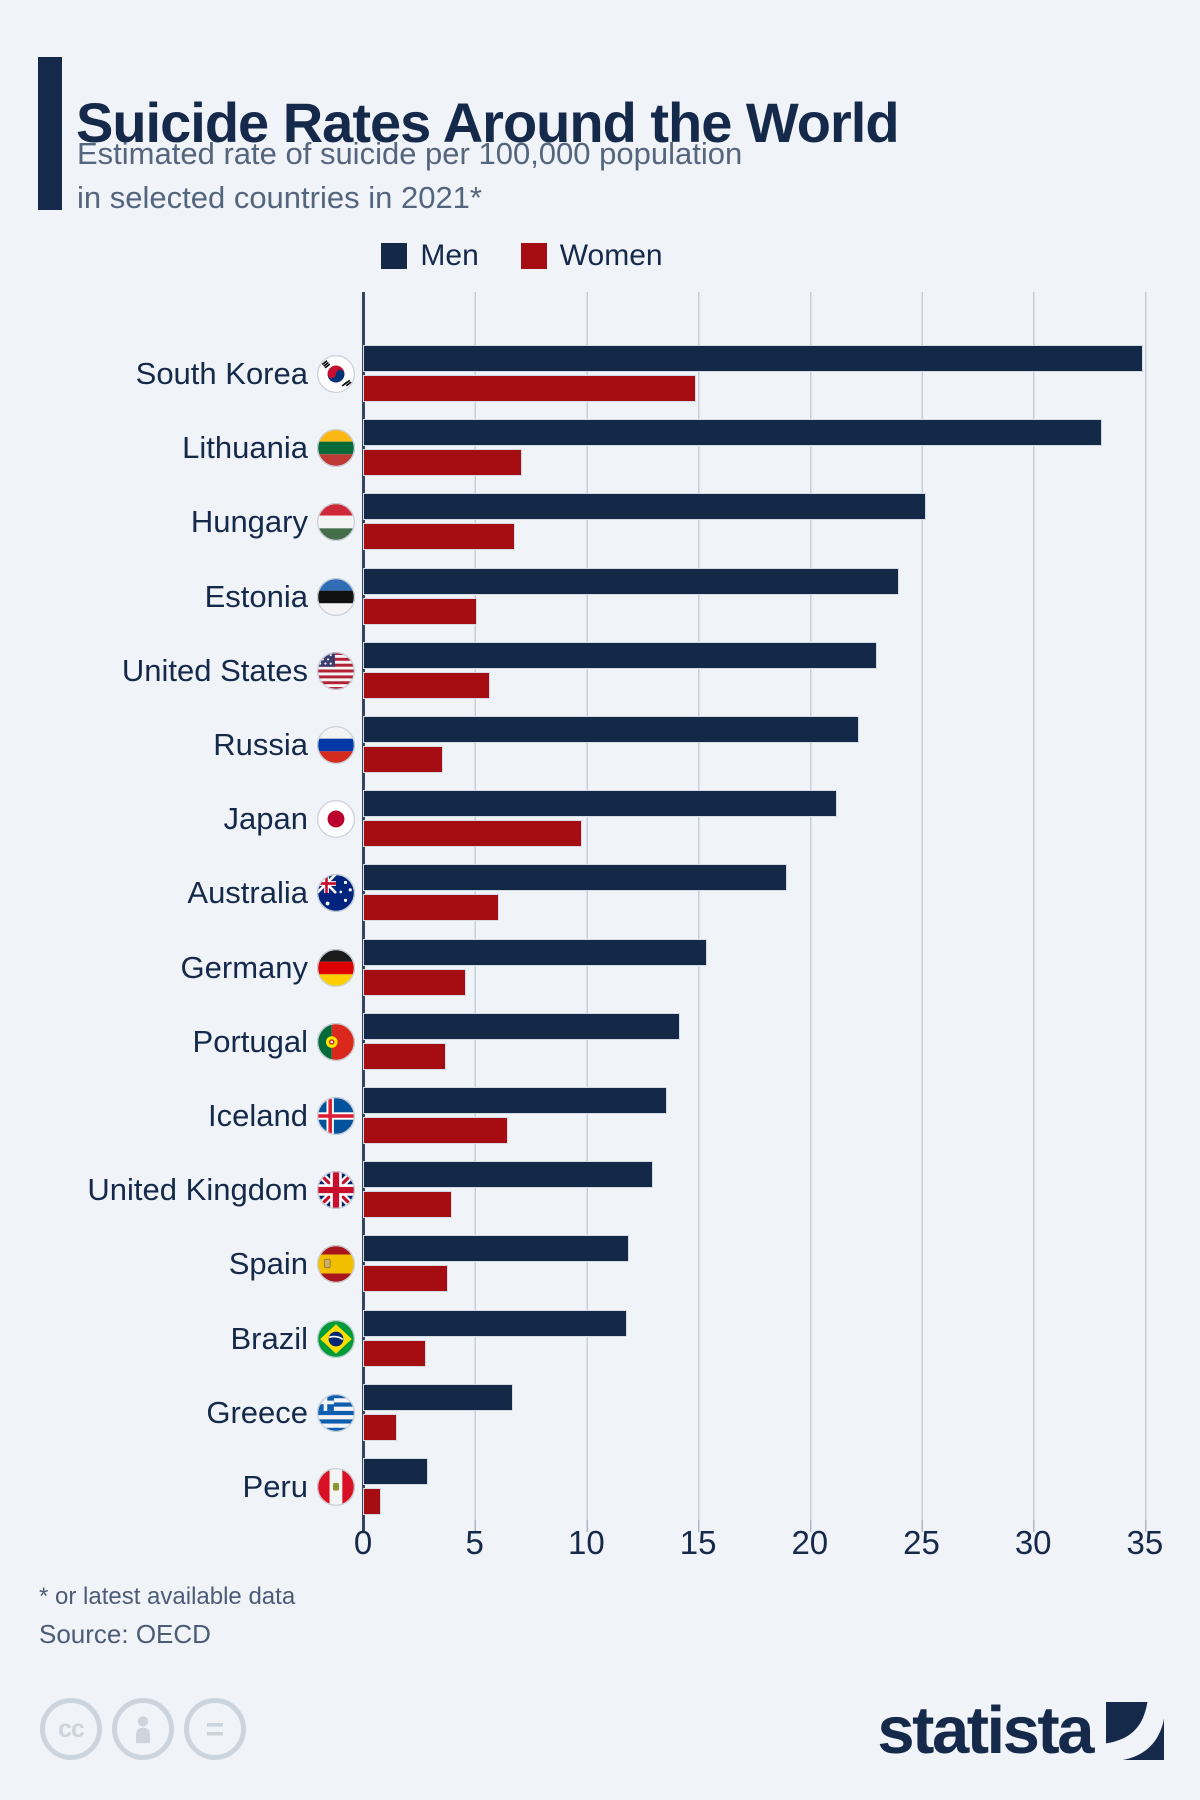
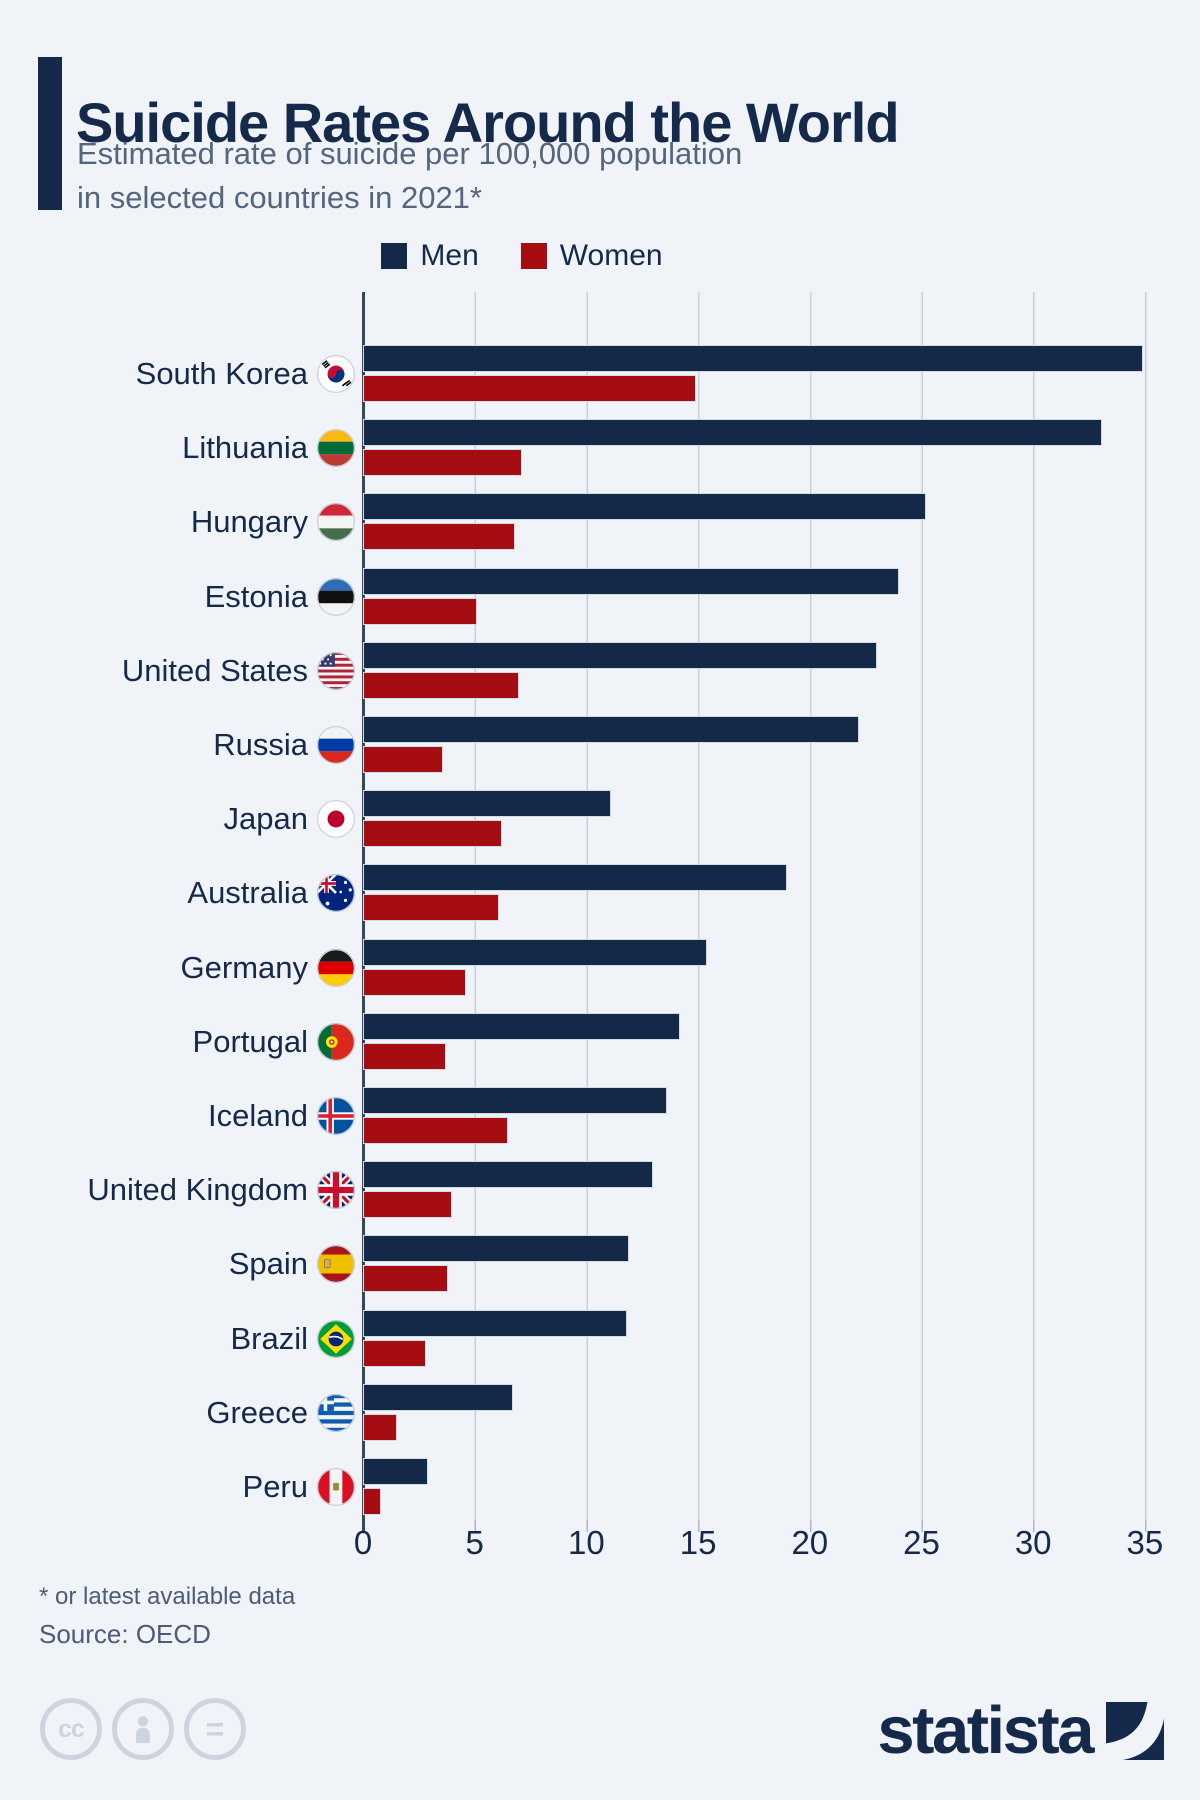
Women/United States: 5.7 -> 7.0
Men/Japan: 21.2 -> 11.1
Women/Japan: 9.8 -> 6.2
